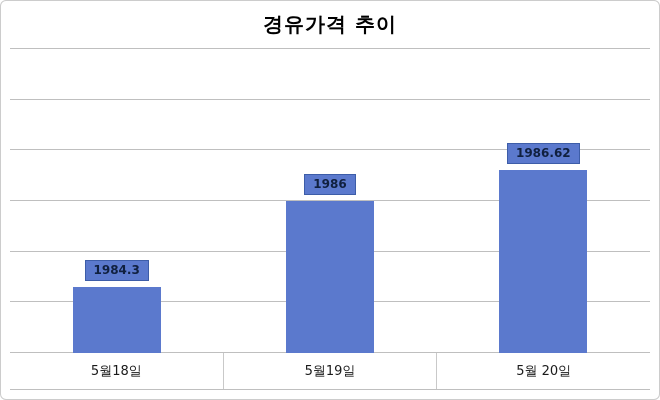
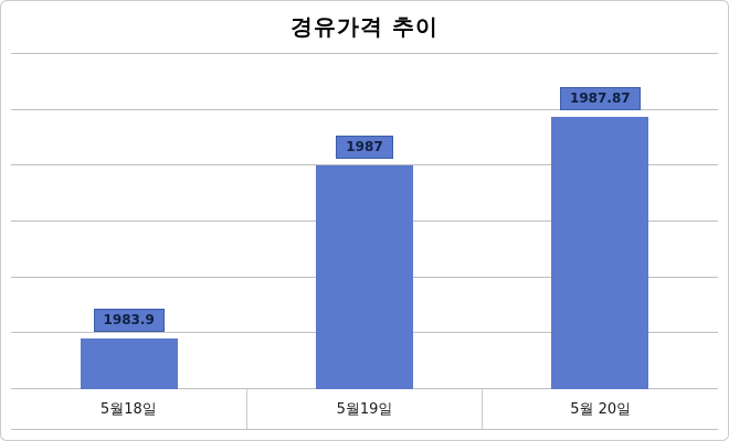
5월18일: 1984.3 -> 1983.9
5월19일: 1986 -> 1987
5월 20일: 1986.62 -> 1987.87
